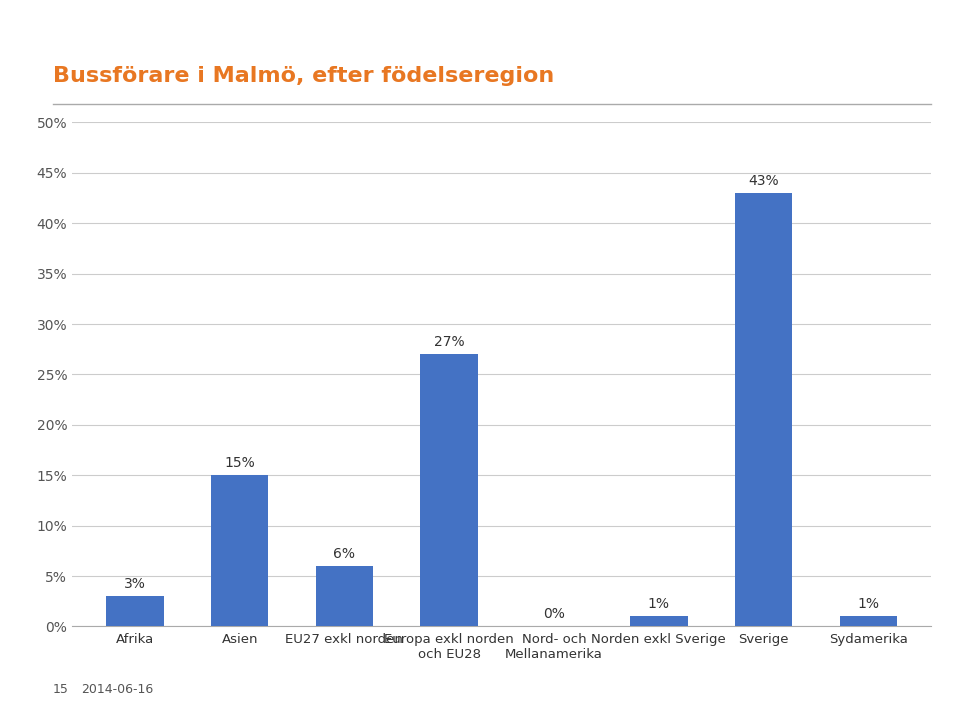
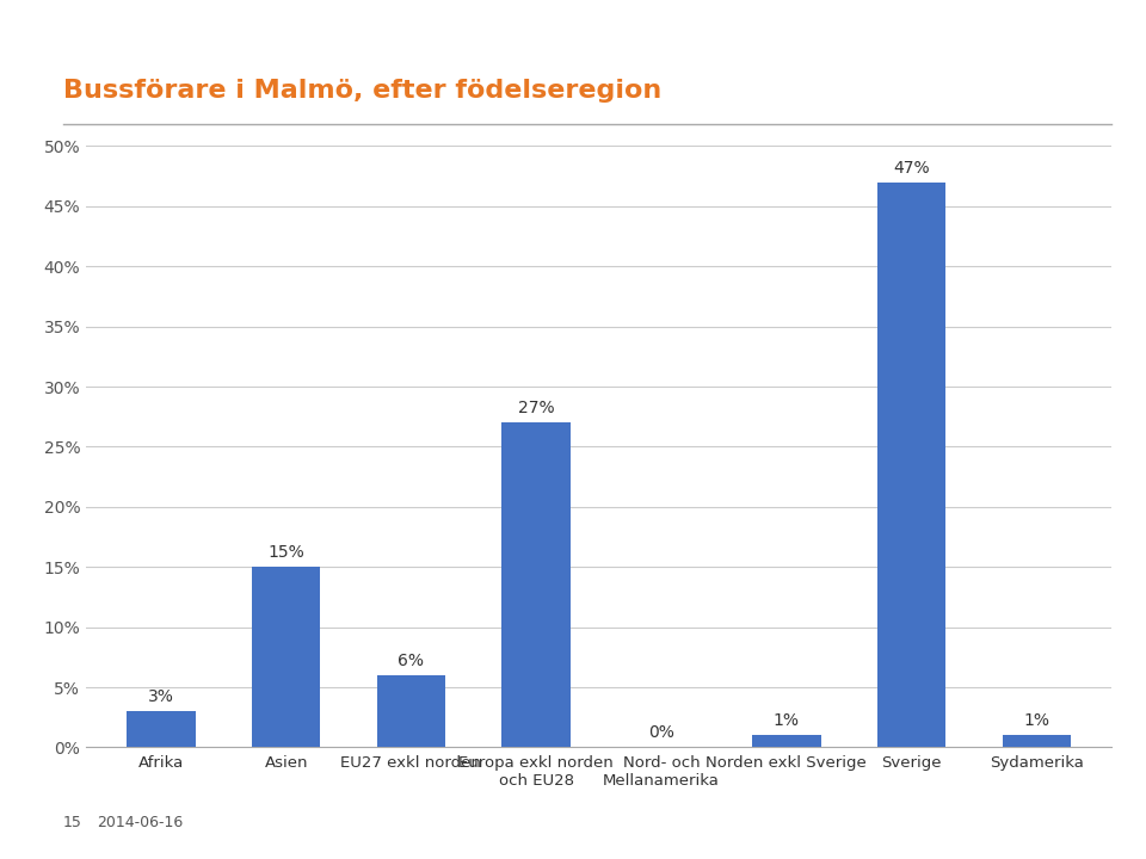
Sverige: 43% -> 47%
